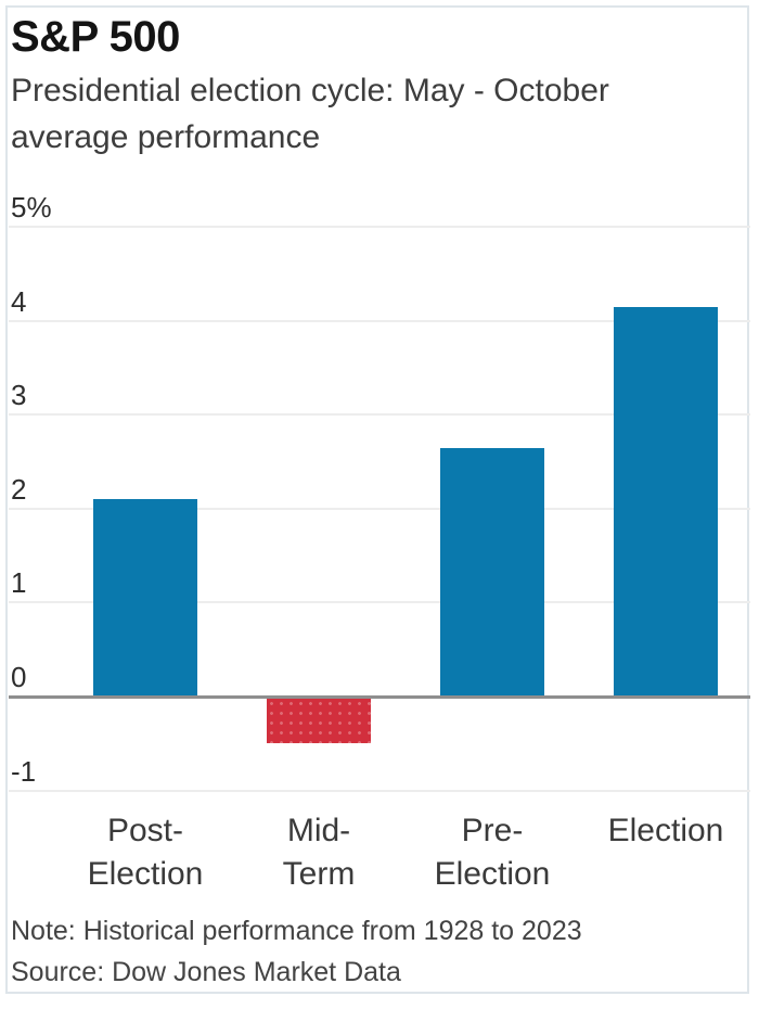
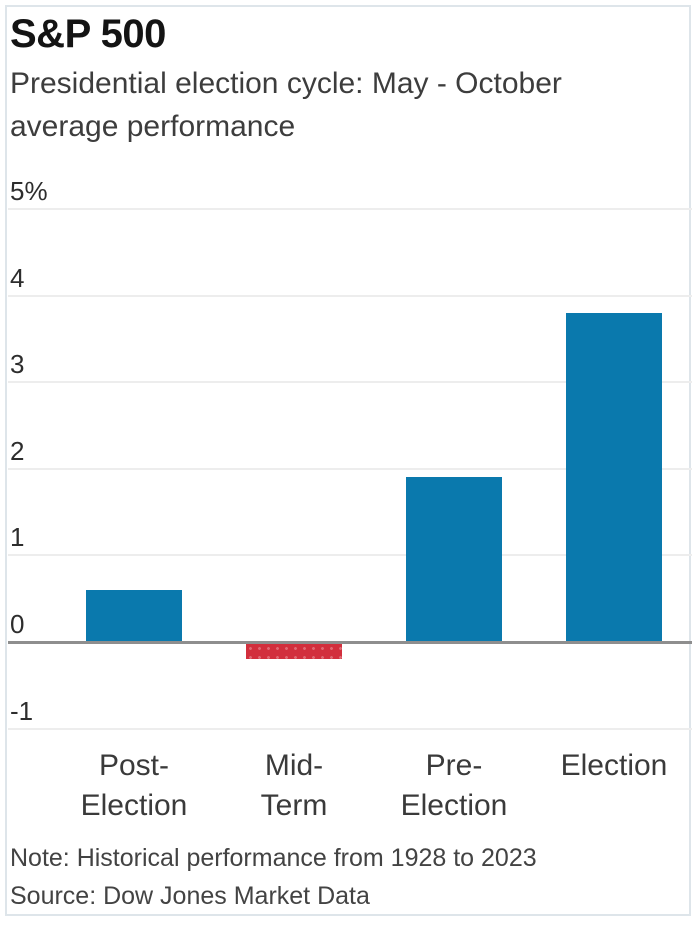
Post-Election: 2.1% -> 0.6%
Mid-Term: -0.5% -> -0.2%
Pre-Election: 2.6% -> 1.9%
Election: 4.2% -> 3.8%
